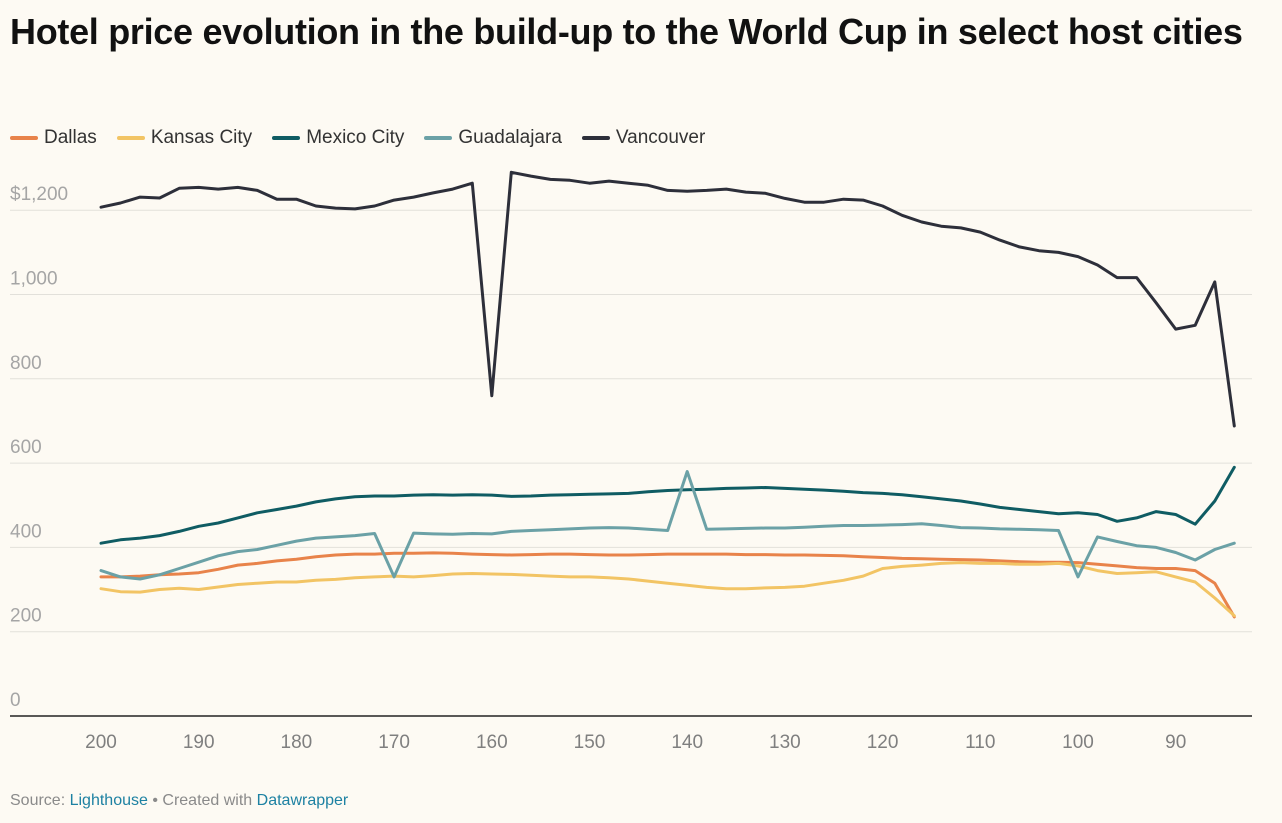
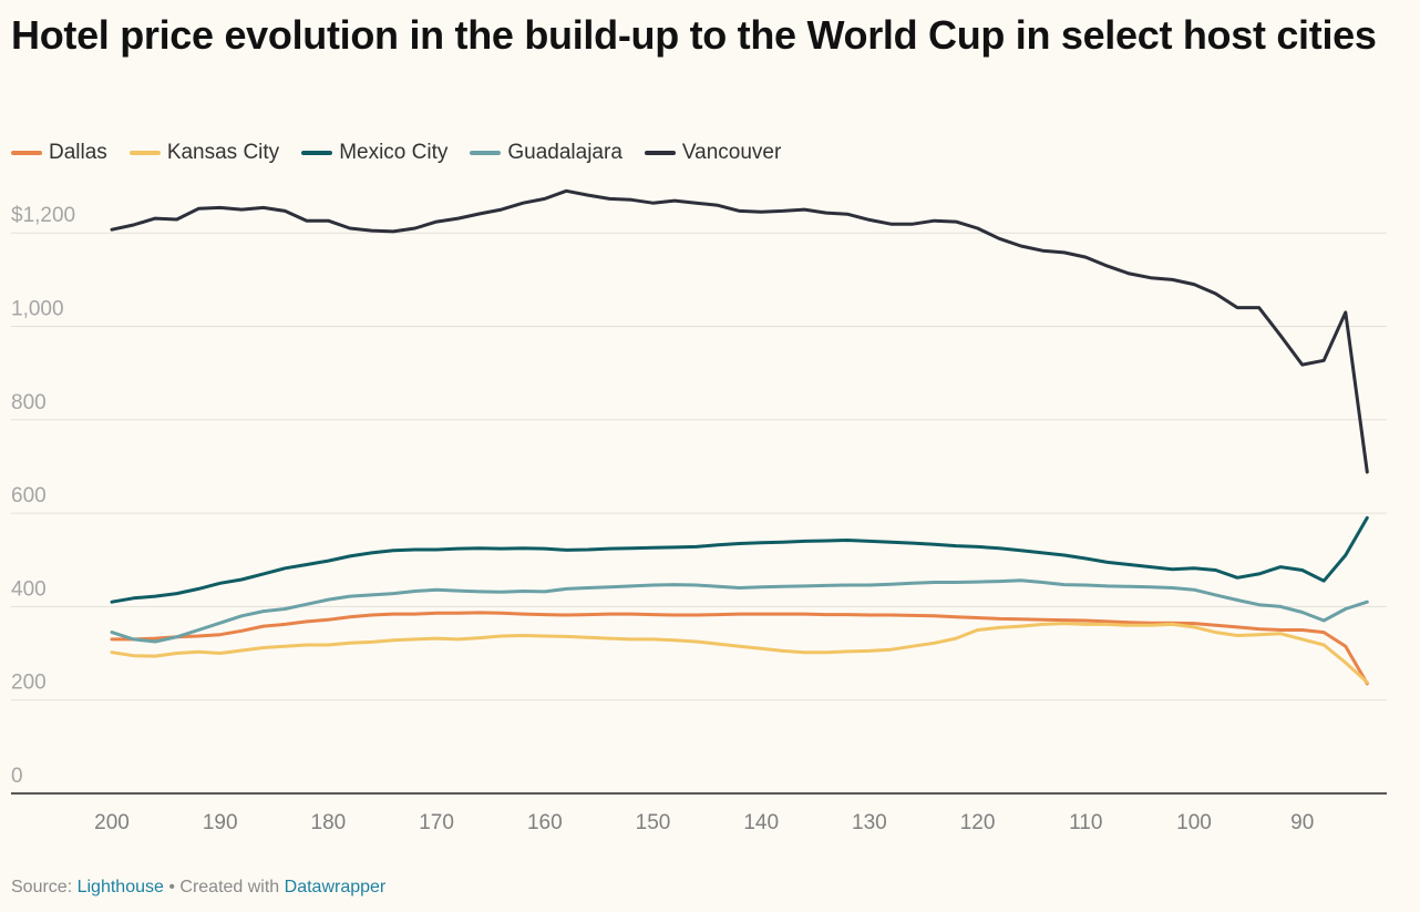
Guadalajara/170: $330 -> $440
Vancouver/160: $760 -> $1270
Guadalajara/140: $580 -> $440
Guadalajara/100: $330 -> $440
